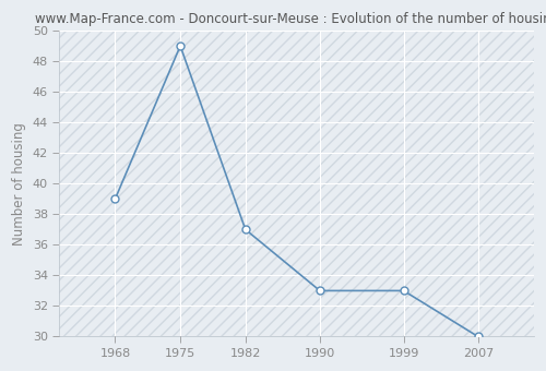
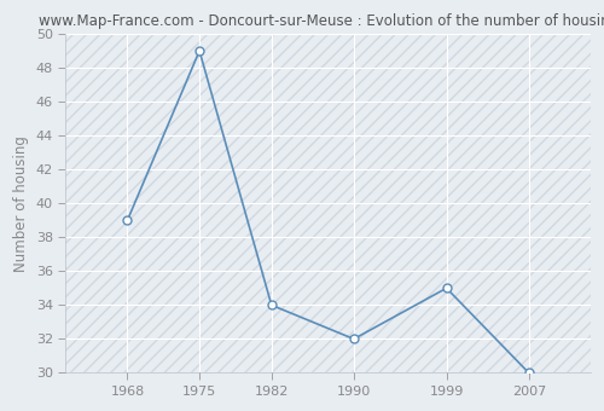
1982: 37 -> 34
1990: 33 -> 32
1999: 33 -> 35
